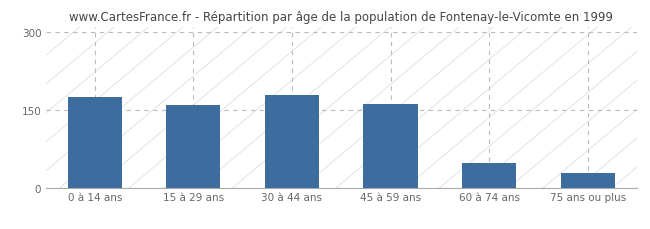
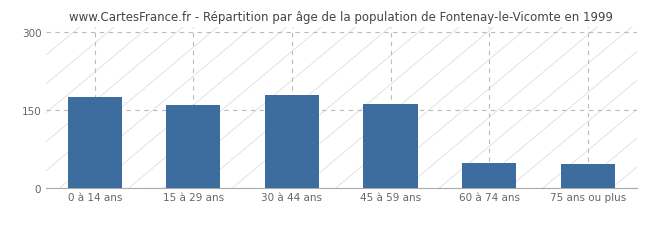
75 ans ou plus: 28 -> 46
